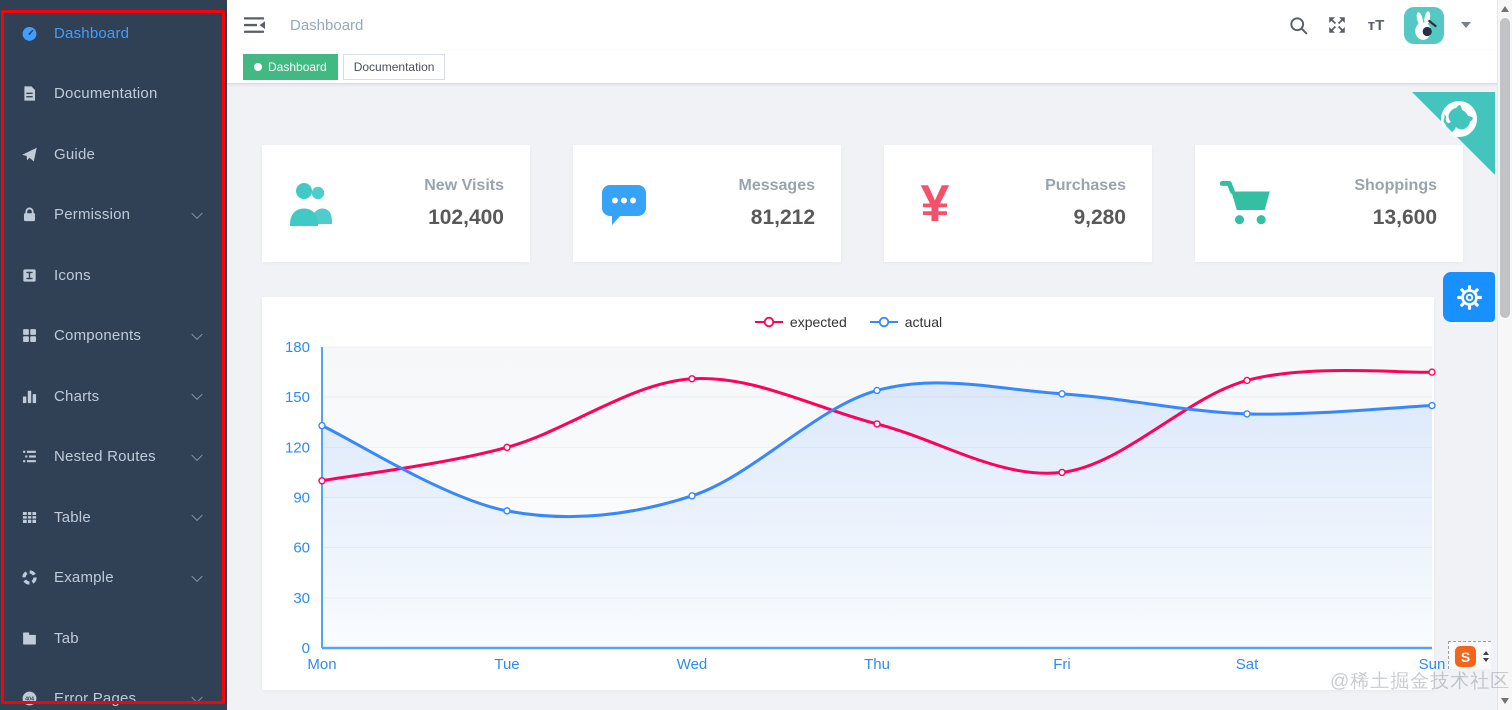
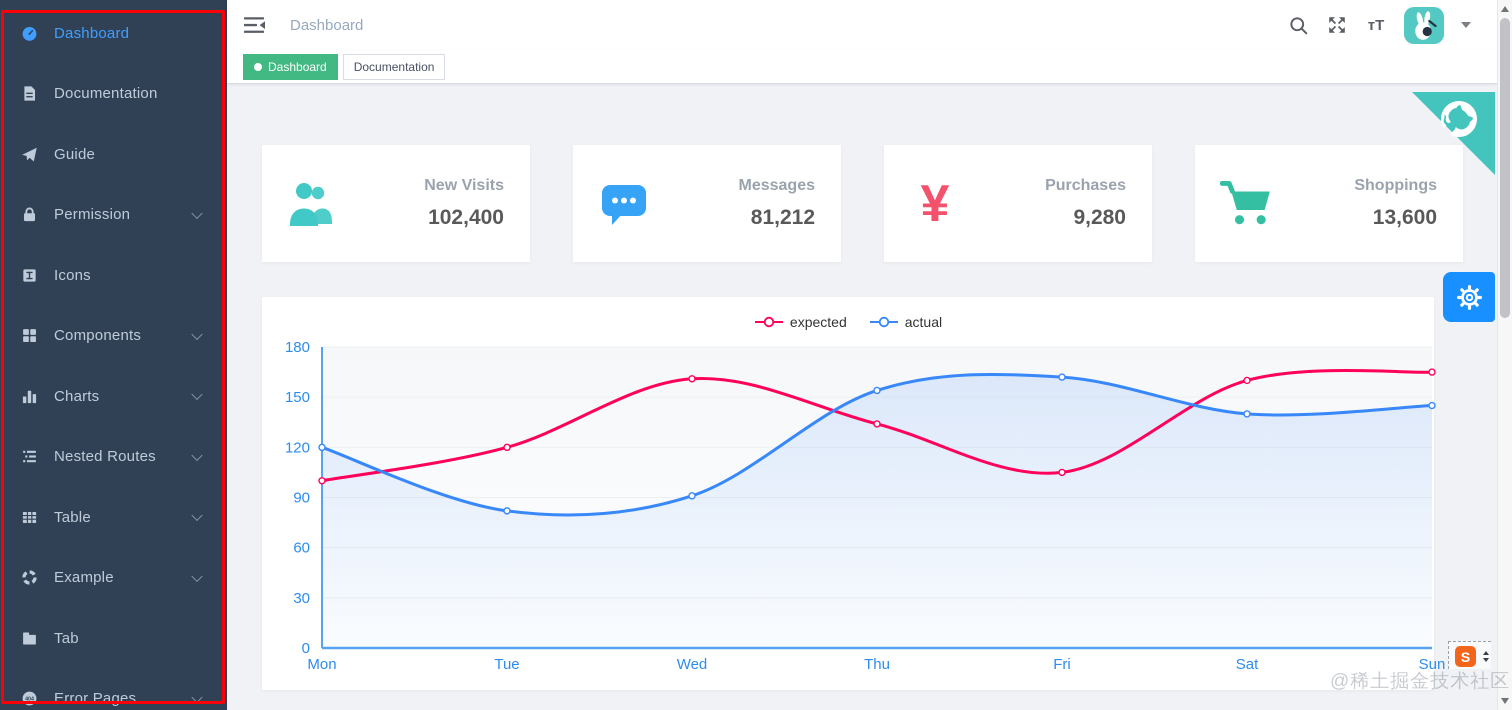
actual/Mon: 133 -> 120
actual/Fri: 152 -> 162
